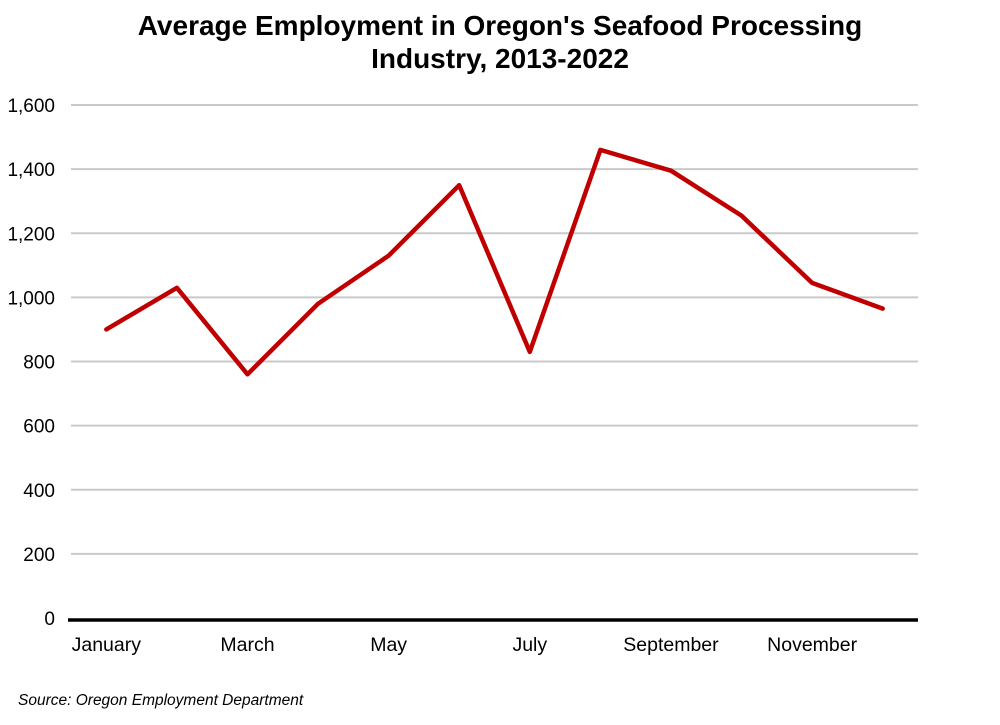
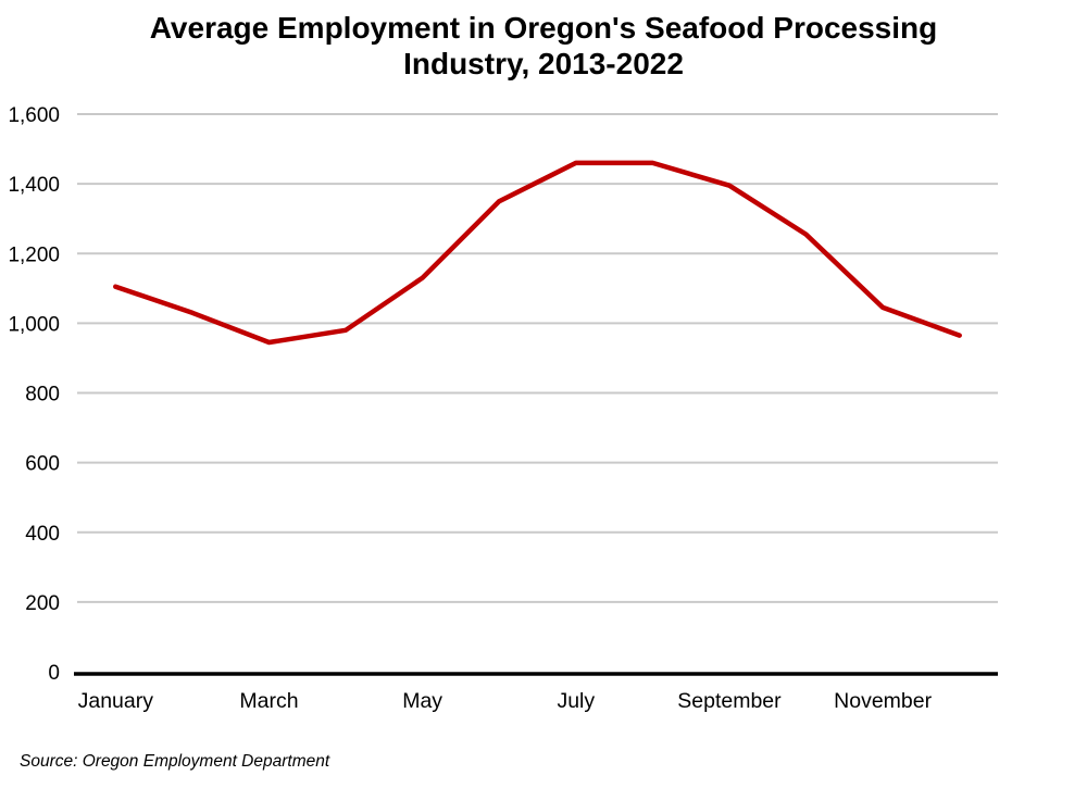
January: 900 -> 1100
March: 760 -> 940
July: 830 -> 1460
